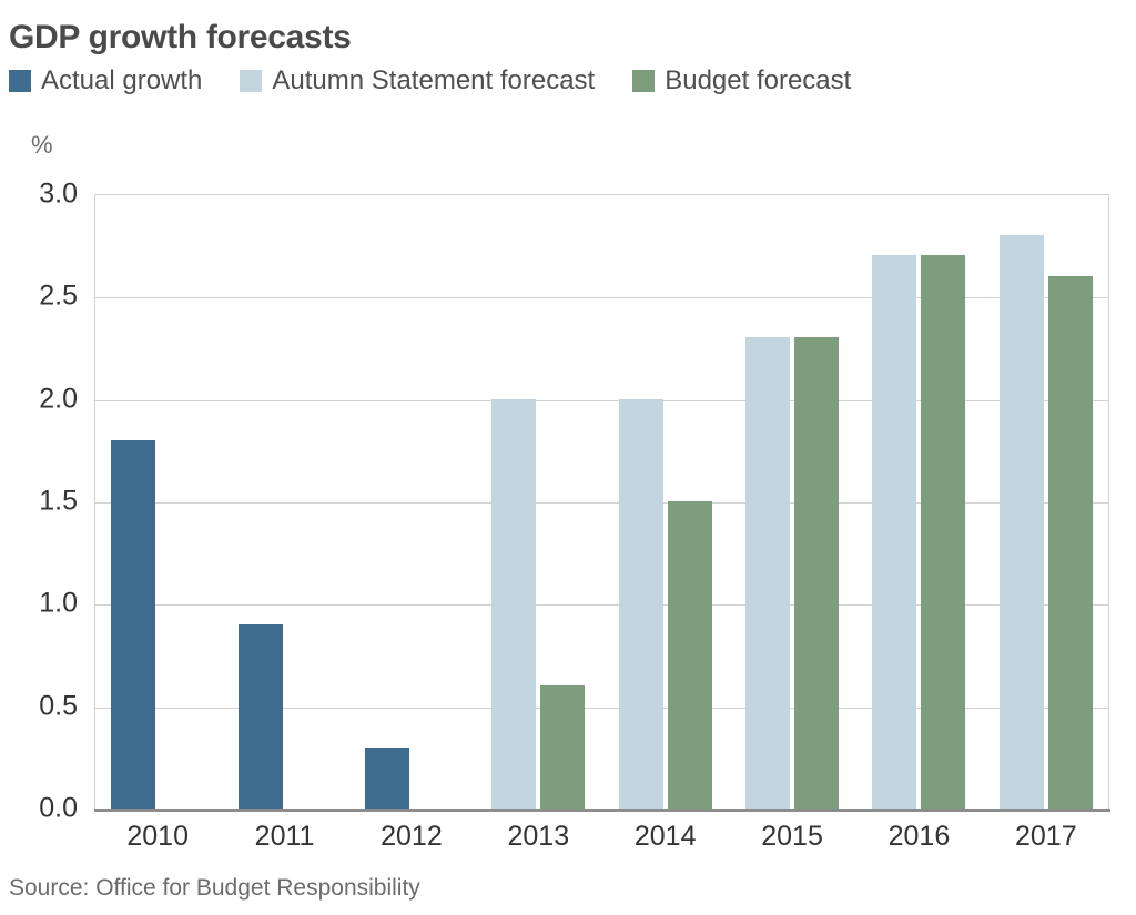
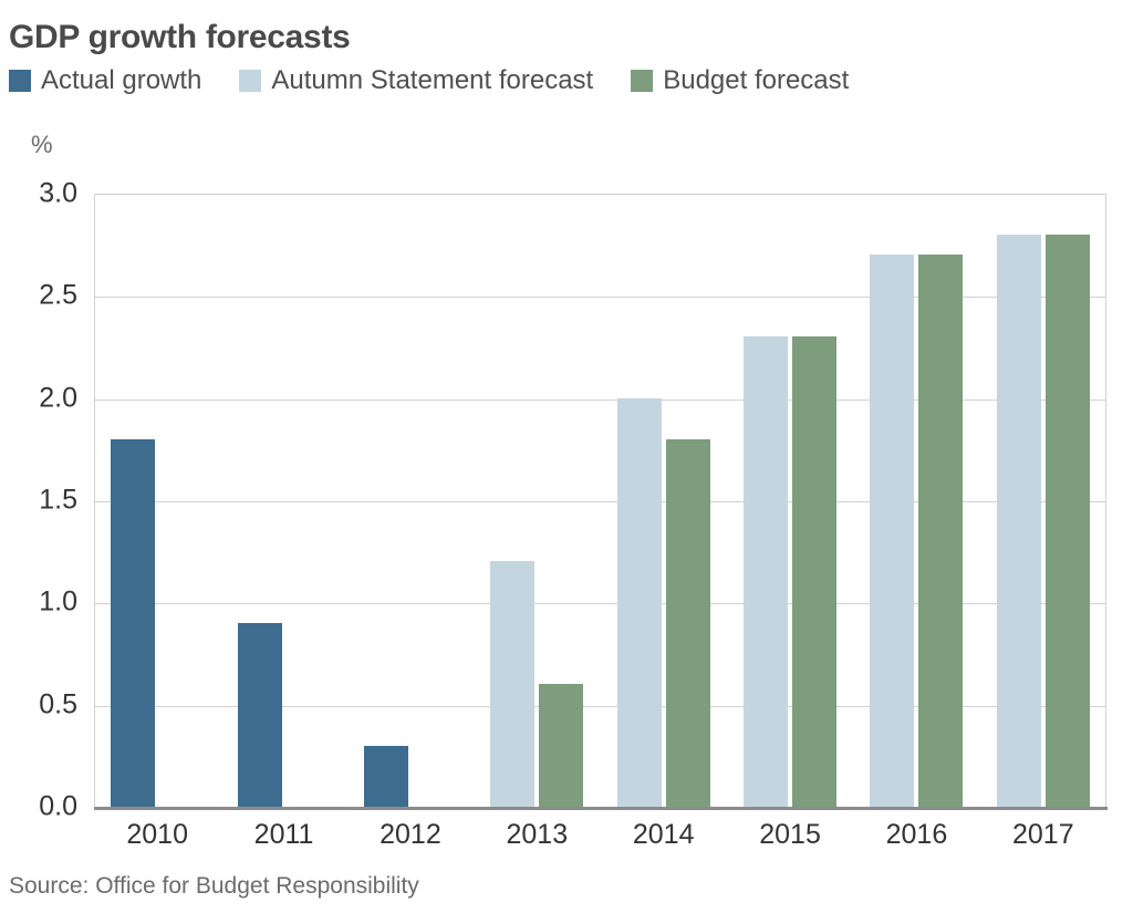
Autumn Statement forecast/2013: 2.0 -> 1.2
Budget forecast/2014: 1.5 -> 1.8
Budget forecast/2017: 2.6 -> 2.8
